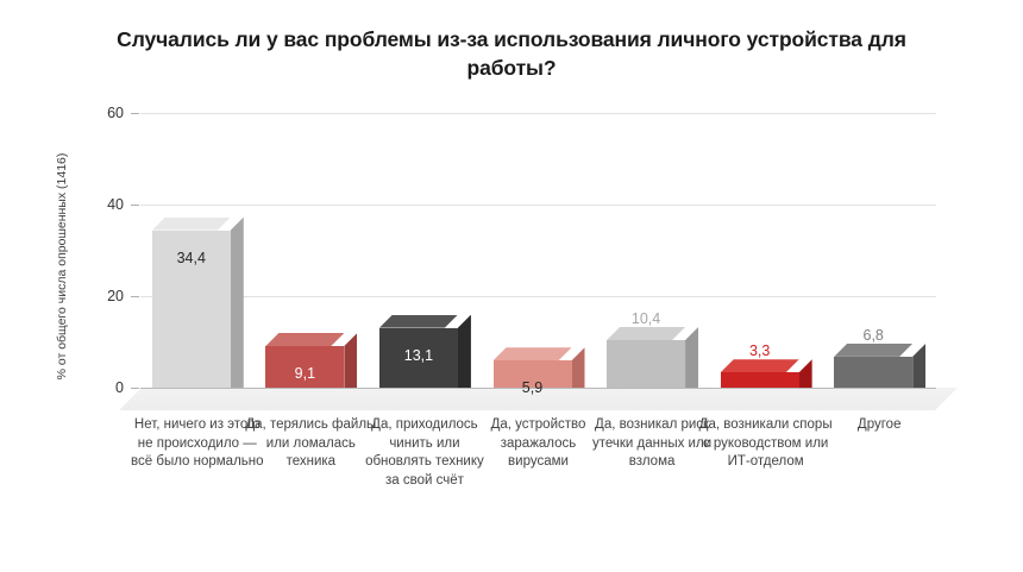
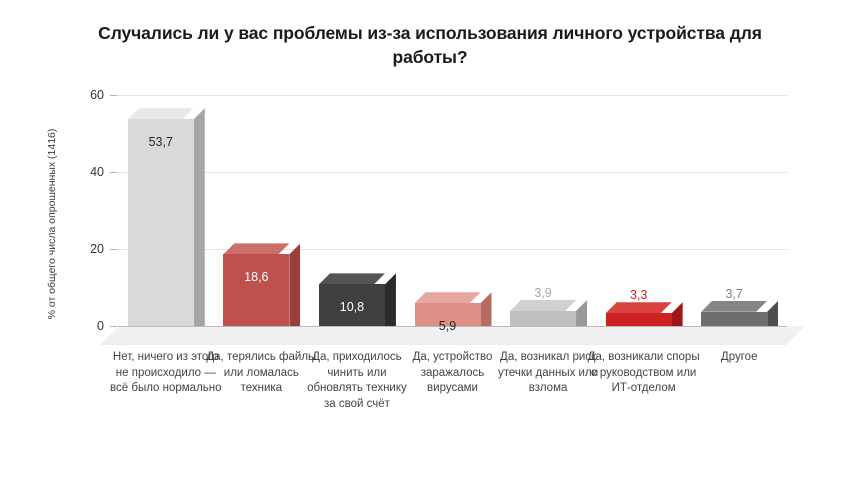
Нет, ничего из этого не происходило — всё было нормально: 34,4 -> 53,7
Да, терялись файлы или ломалась техника: 9,1 -> 18,6
Да, приходилось чинить или обновлять технику за свой счёт: 13,1 -> 10,8
Да, возникал риск утечки данных или взлома: 10,4 -> 3,9
Другое: 6,8 -> 3,7
